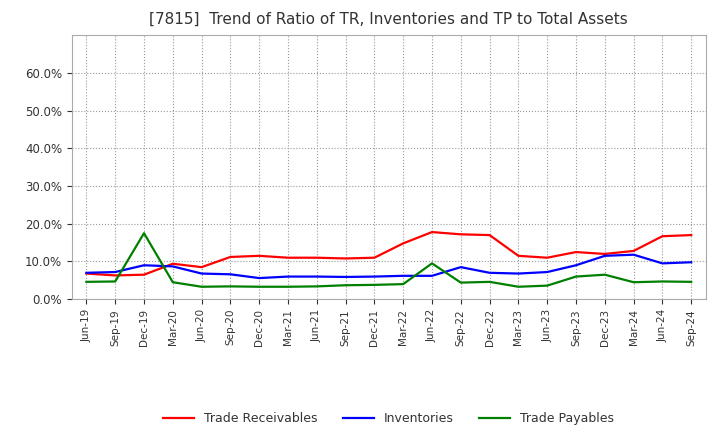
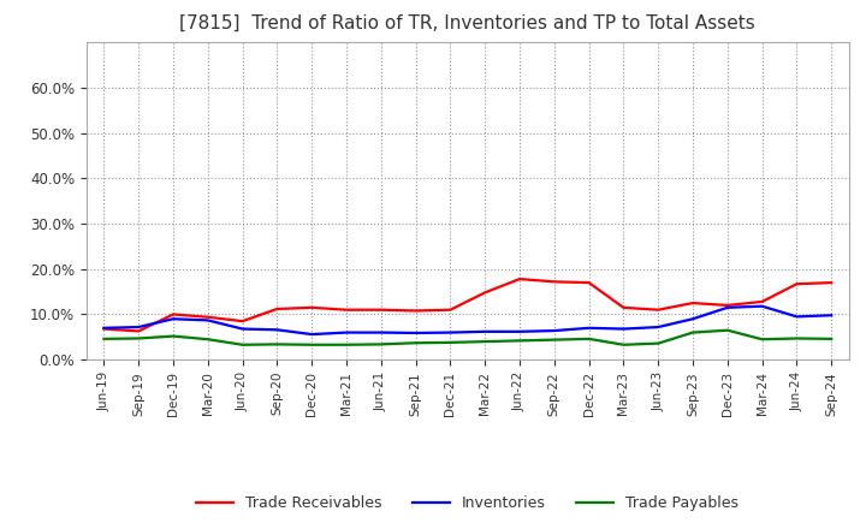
Trade Receivables/Dec-19: 6.5% -> 10.0%
Trade Payables/Dec-19: 17.5% -> 5.2%
Trade Payables/Jun-22: 9.5% -> 4.2%
Inventories/Sep-22: 8.5% -> 6.4%
